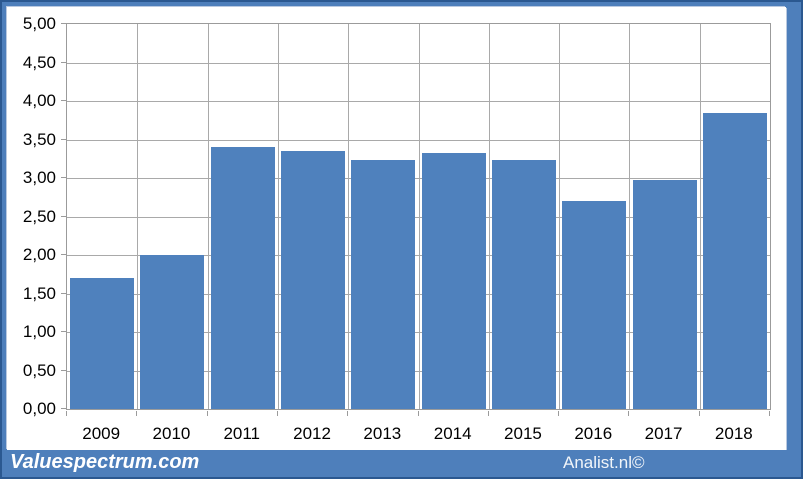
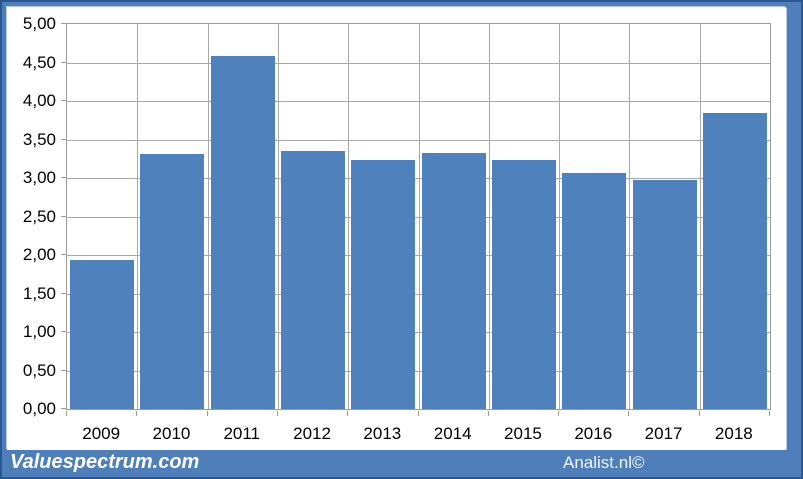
2009: 1,7 -> 1,9
2010: 2,0 -> 3,3
2011: 3,4 -> 4,6
2016: 2,7 -> 3,1
